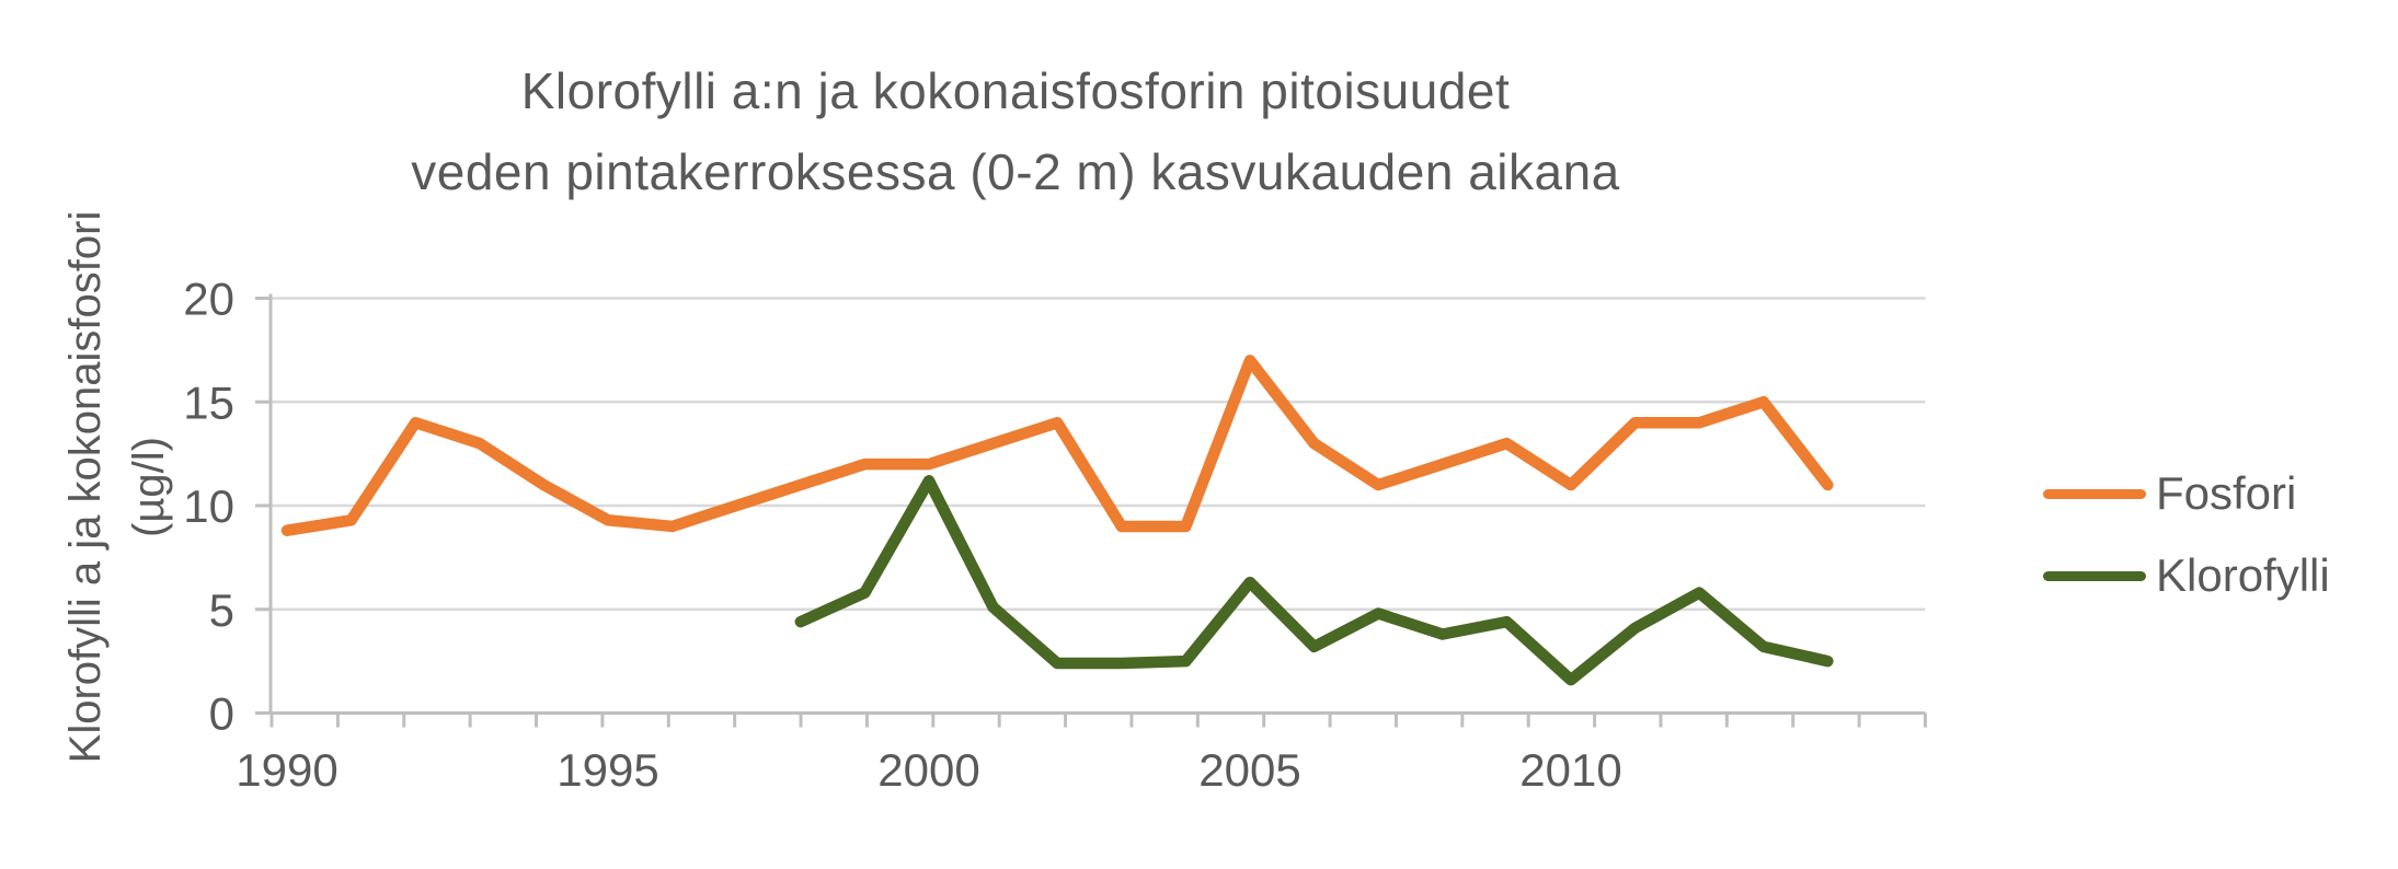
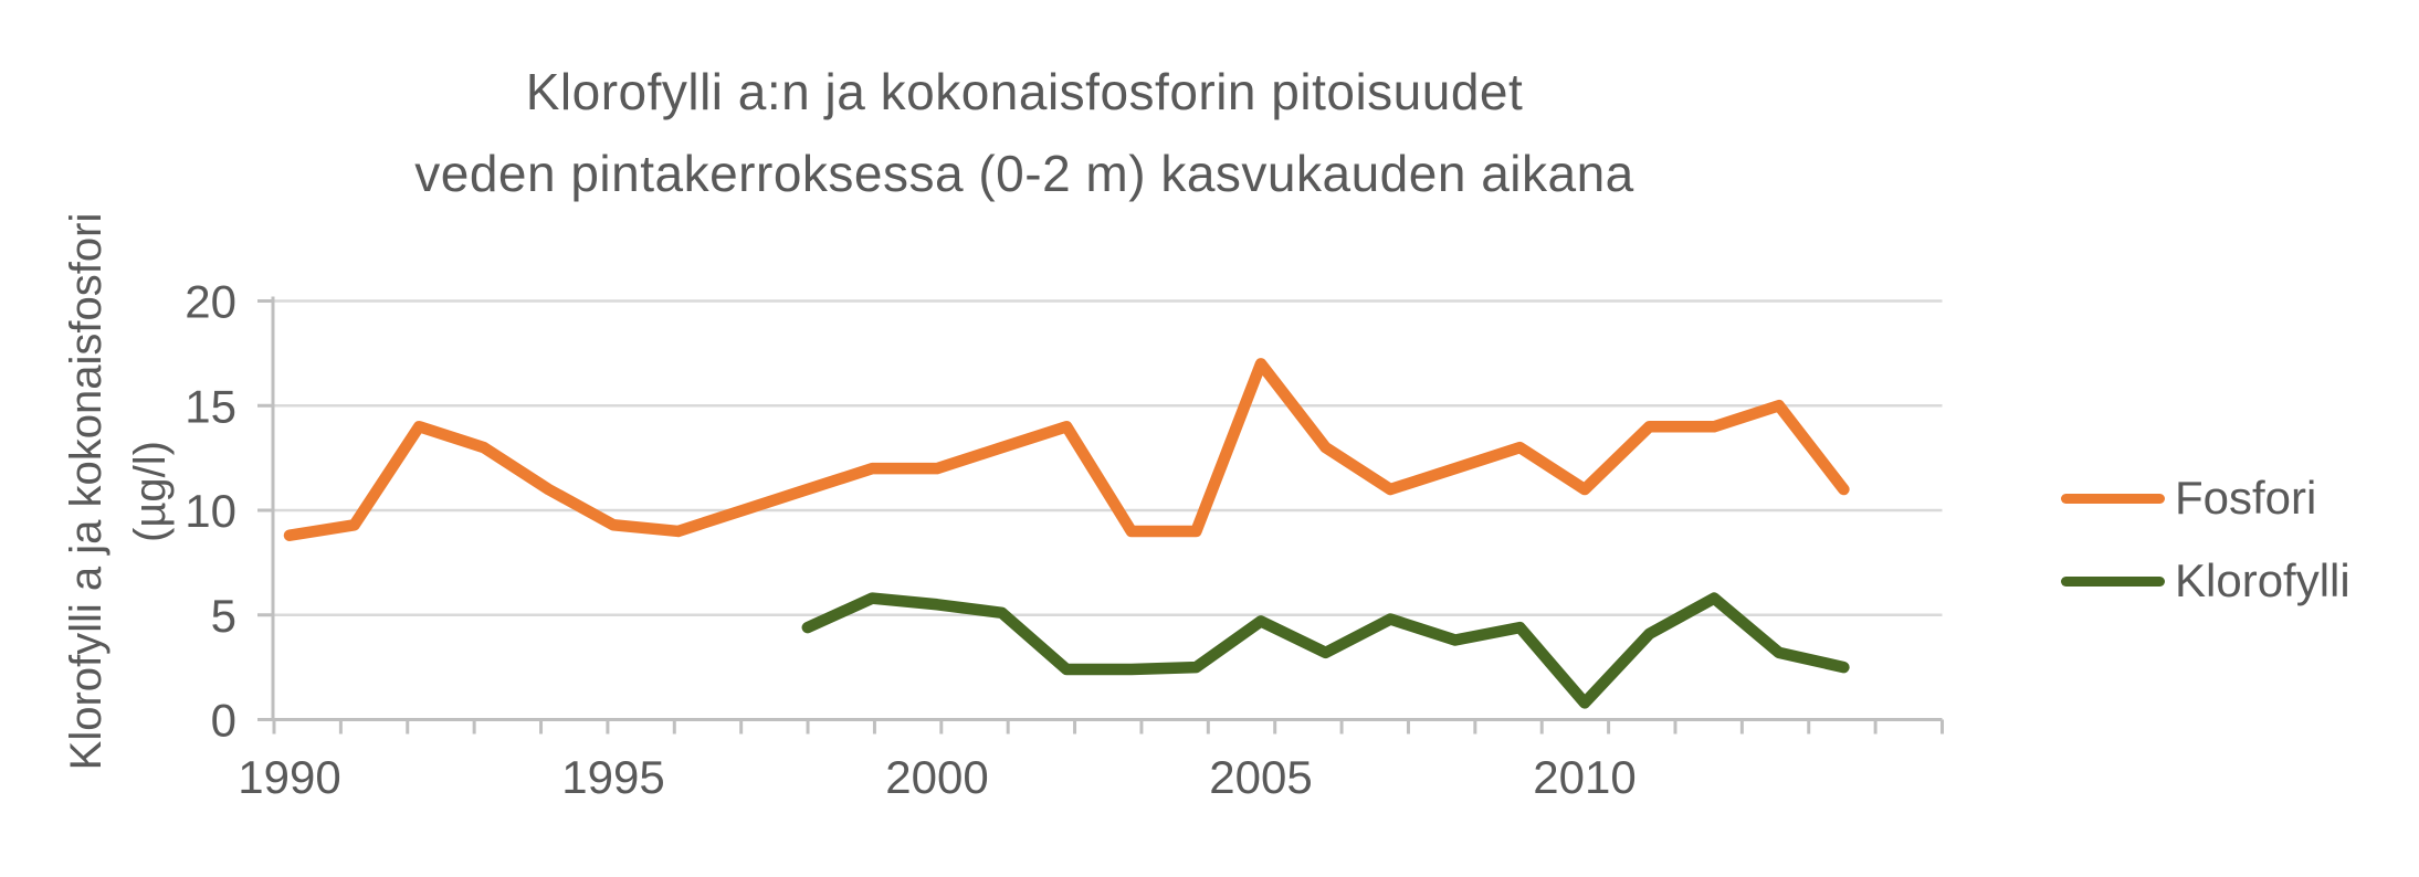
Klorofylli/2000: 11.2 -> 5.5
Klorofylli/2005: 6.3 -> 4.7
Klorofylli/2010: 1.6 -> 0.8
